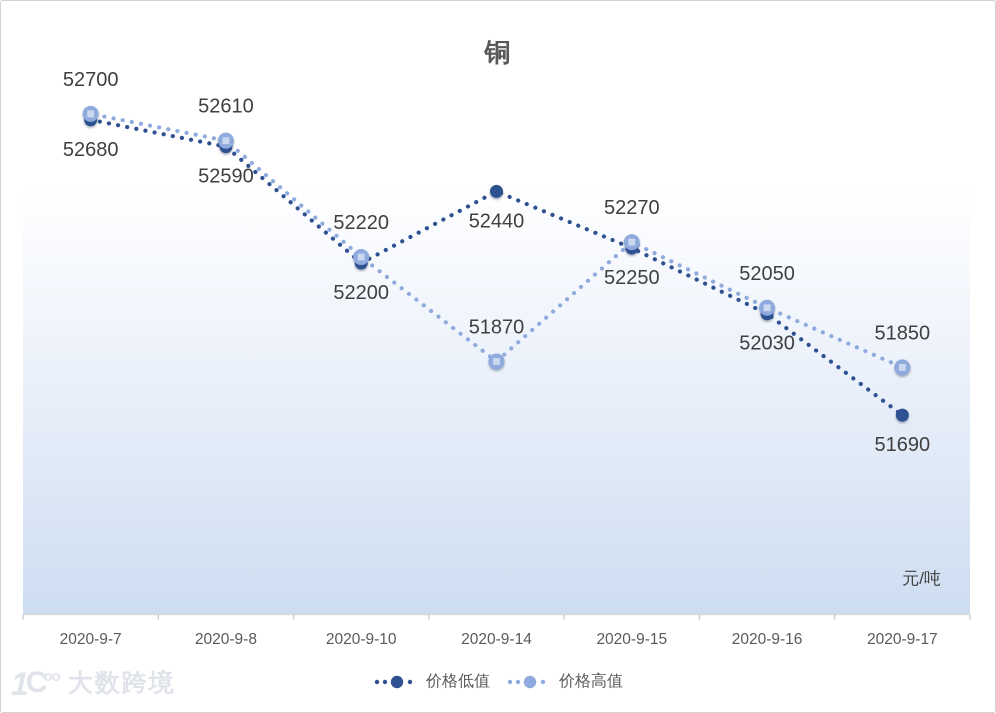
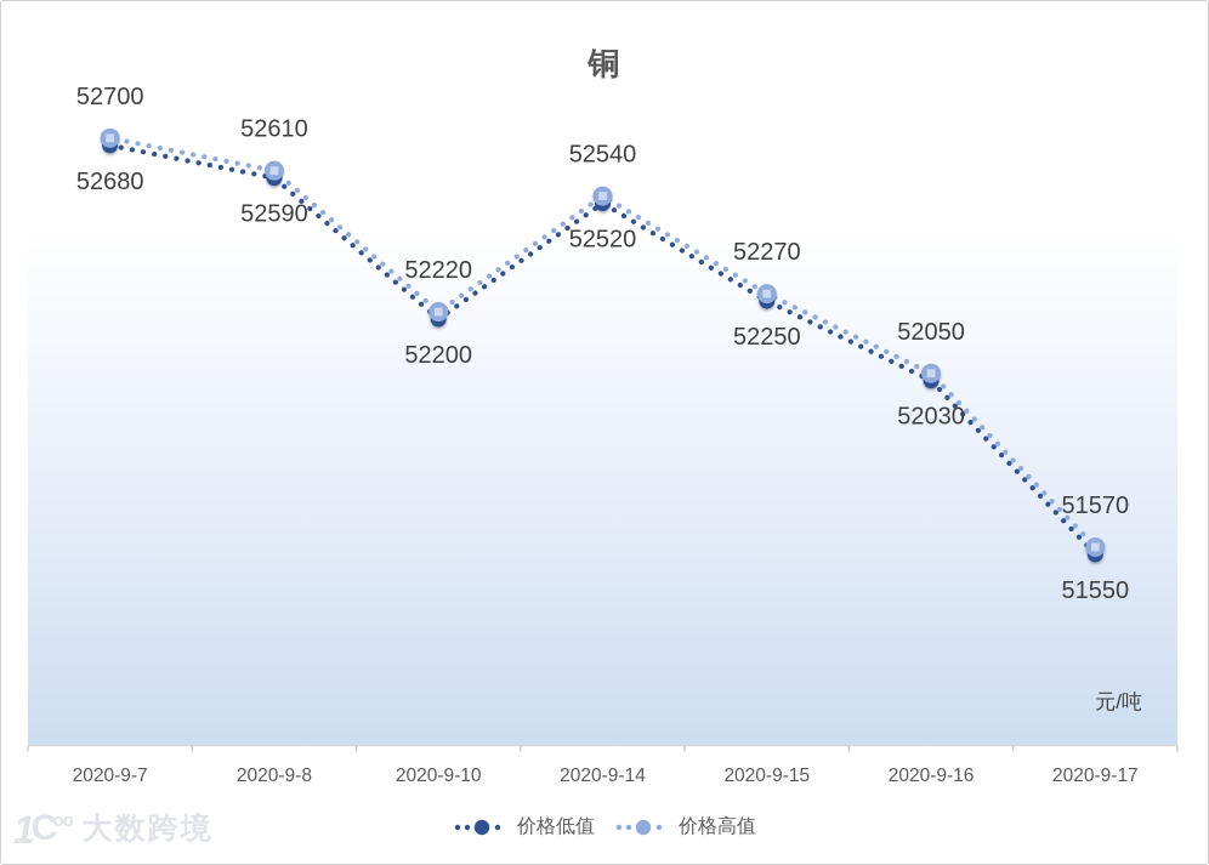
价格低值/2020-9-14: 52440 -> 52520
价格高值/2020-9-14: 51870 -> 52540
价格低值/2020-9-17: 51690 -> 51550
价格高值/2020-9-17: 51850 -> 51570
